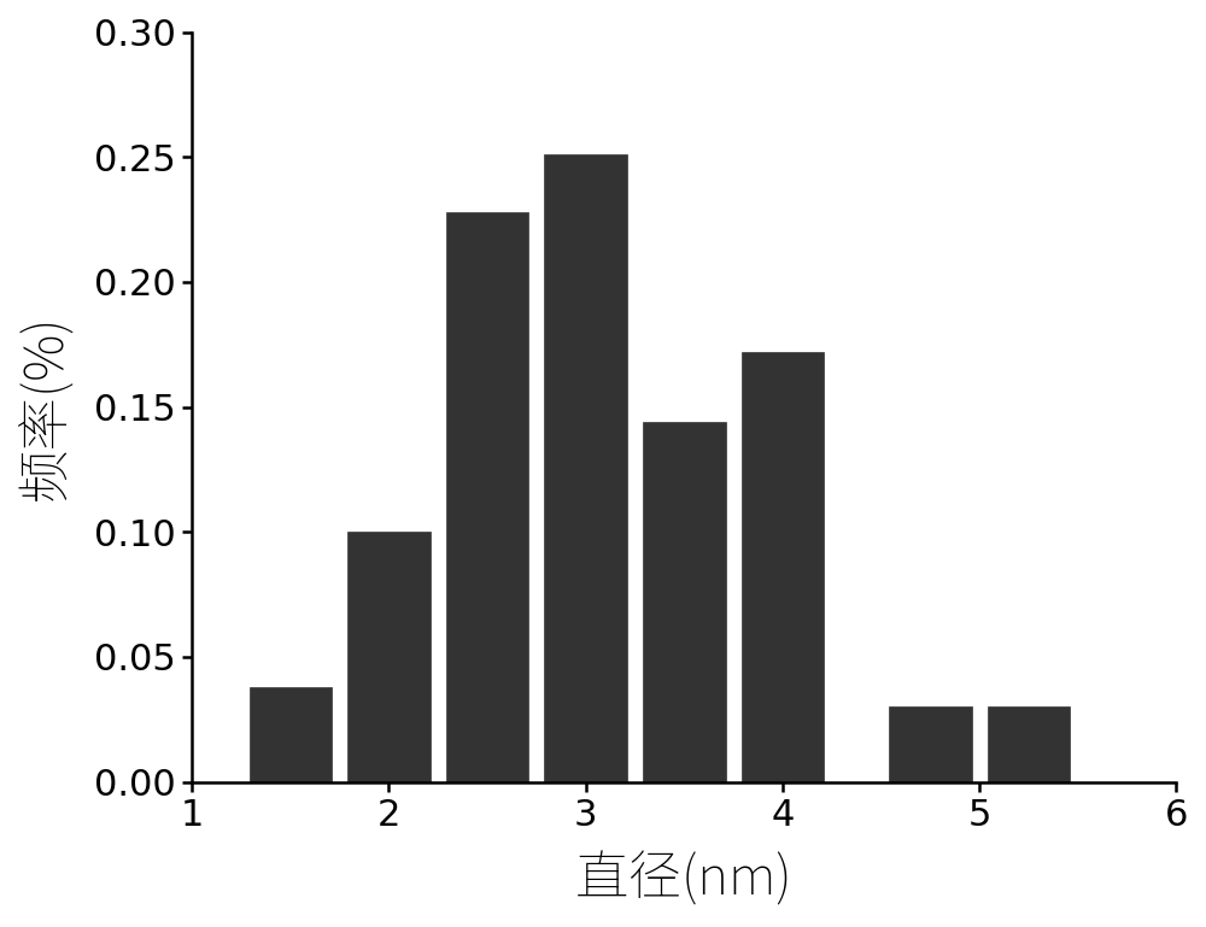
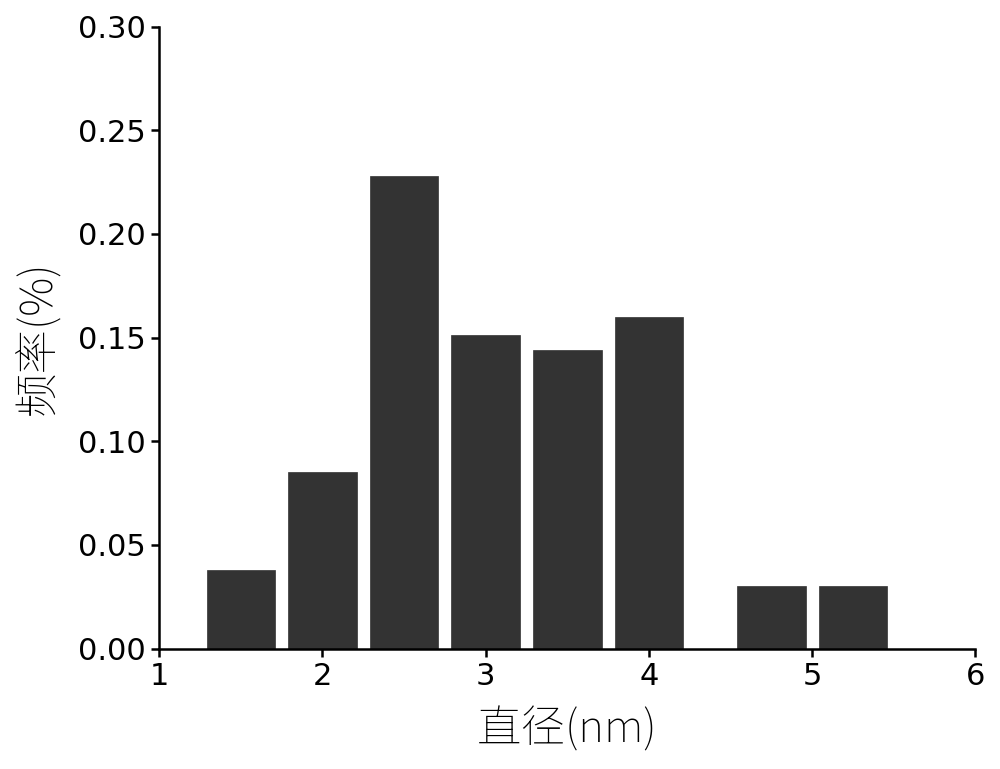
2: 0.100 -> 0.085
3: 0.251 -> 0.151
4: 0.172 -> 0.160
